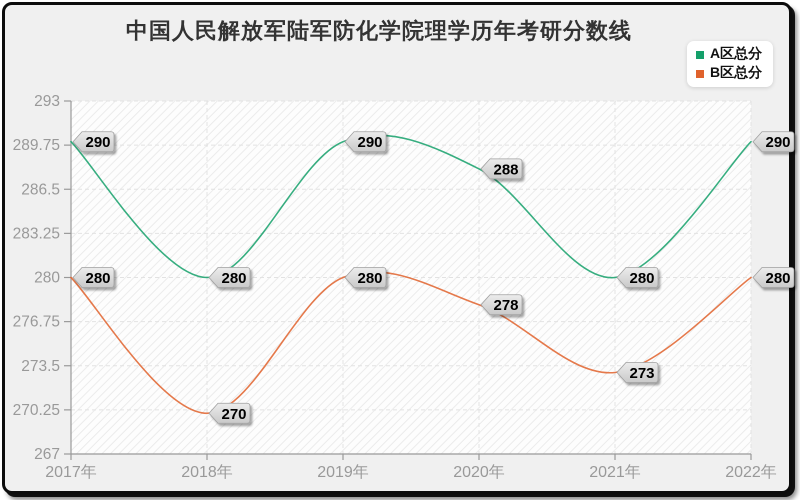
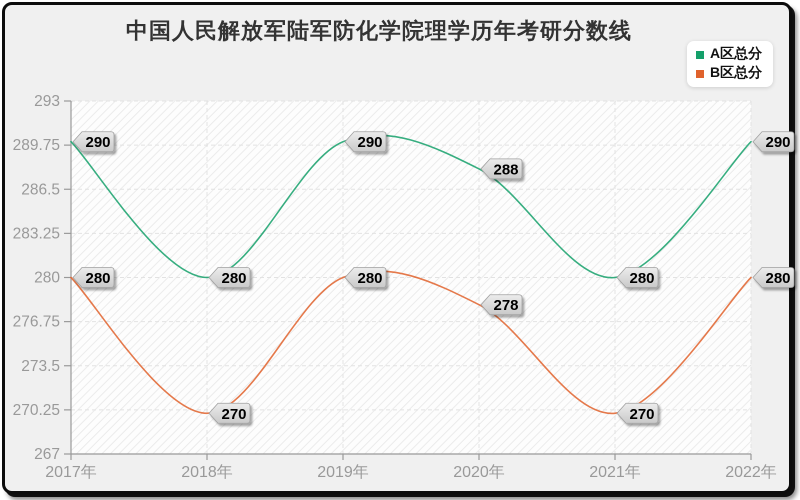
B区总分/2021年: 273 -> 270
